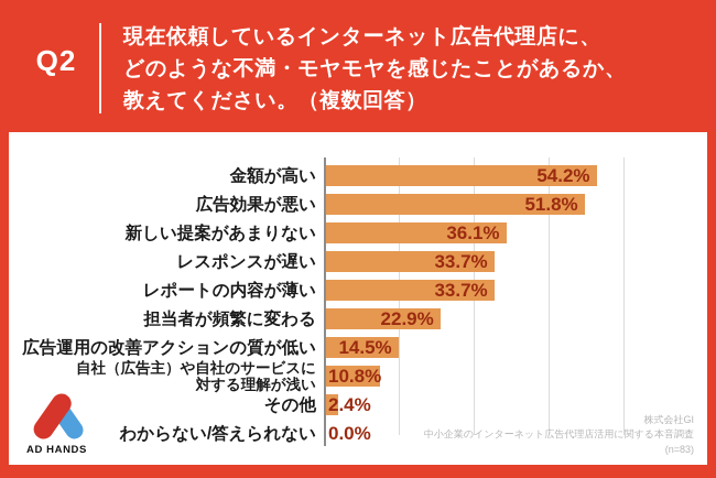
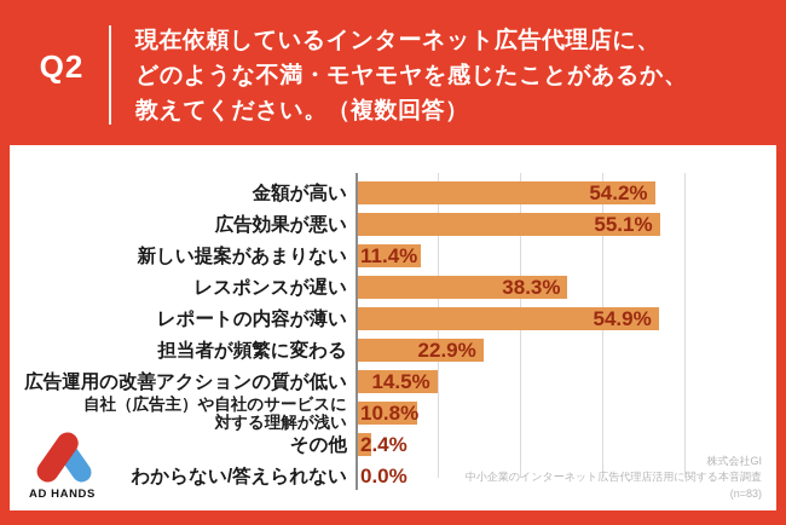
広告効果が悪い: 51.8% -> 55.1%
新しい提案があまりない: 36.1% -> 11.4%
レスポンスが遅い: 33.7% -> 38.3%
レポートの内容が薄い: 33.7% -> 54.9%
